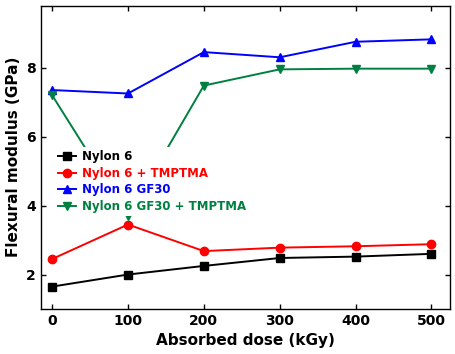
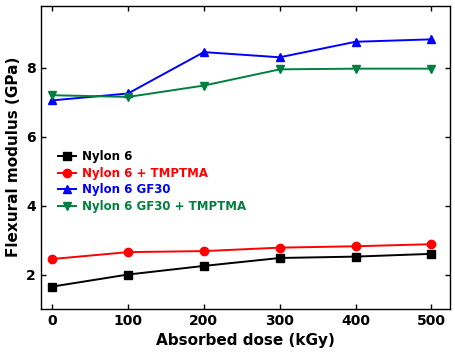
Nylon 6 GF30/0: 7.35 -> 7.05
Nylon 6 + TMPTMA/100: 3.45 -> 2.65
Nylon 6 GF30 + TMPTMA/100: 3.70 -> 7.15
